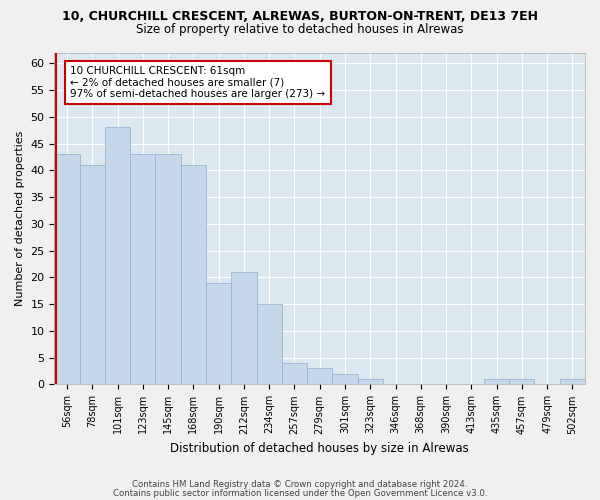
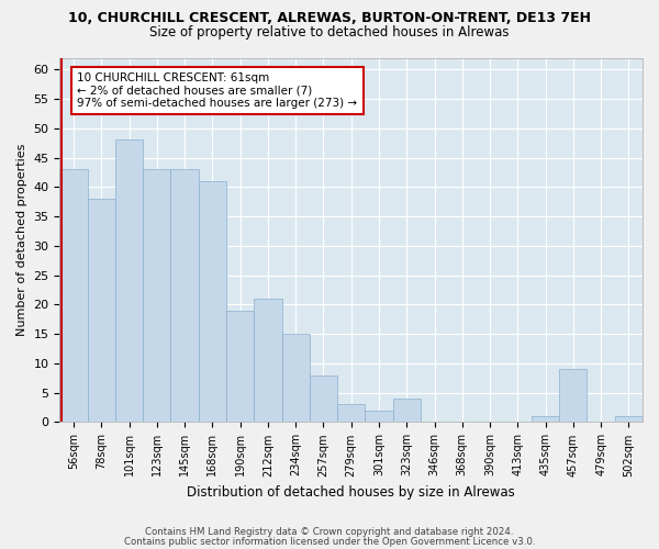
78sqm: 41 -> 38
257sqm: 4 -> 8
323sqm: 1 -> 4
457sqm: 1 -> 9
